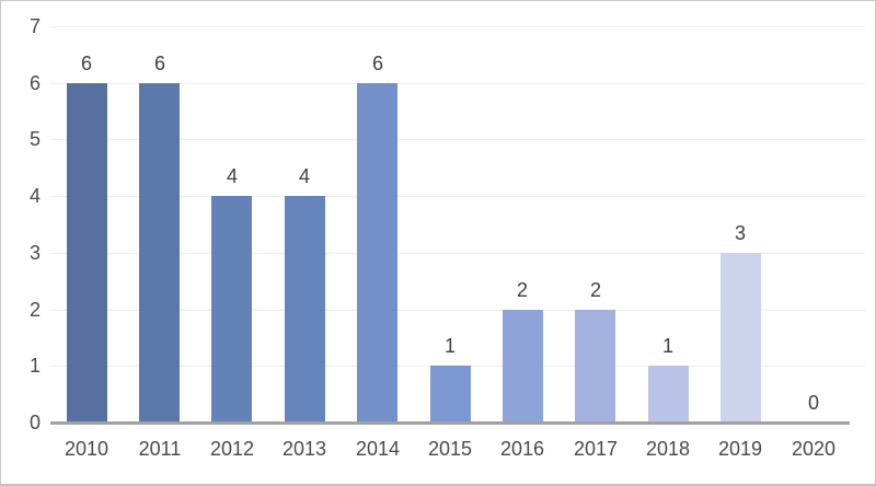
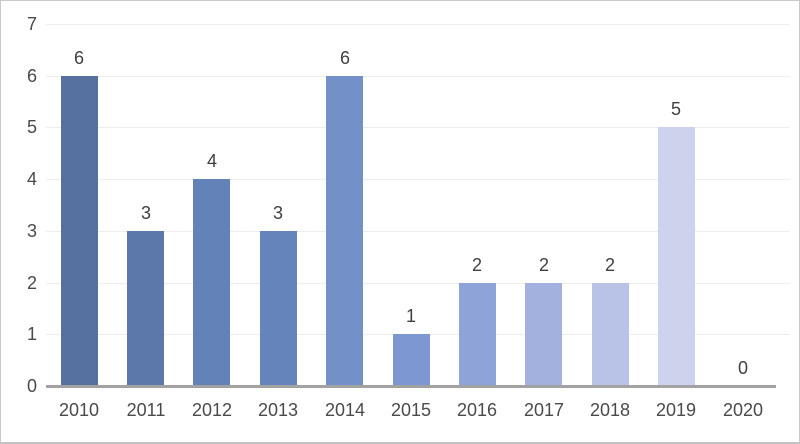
2011: 6 -> 3
2013: 4 -> 3
2018: 1 -> 2
2019: 3 -> 5
